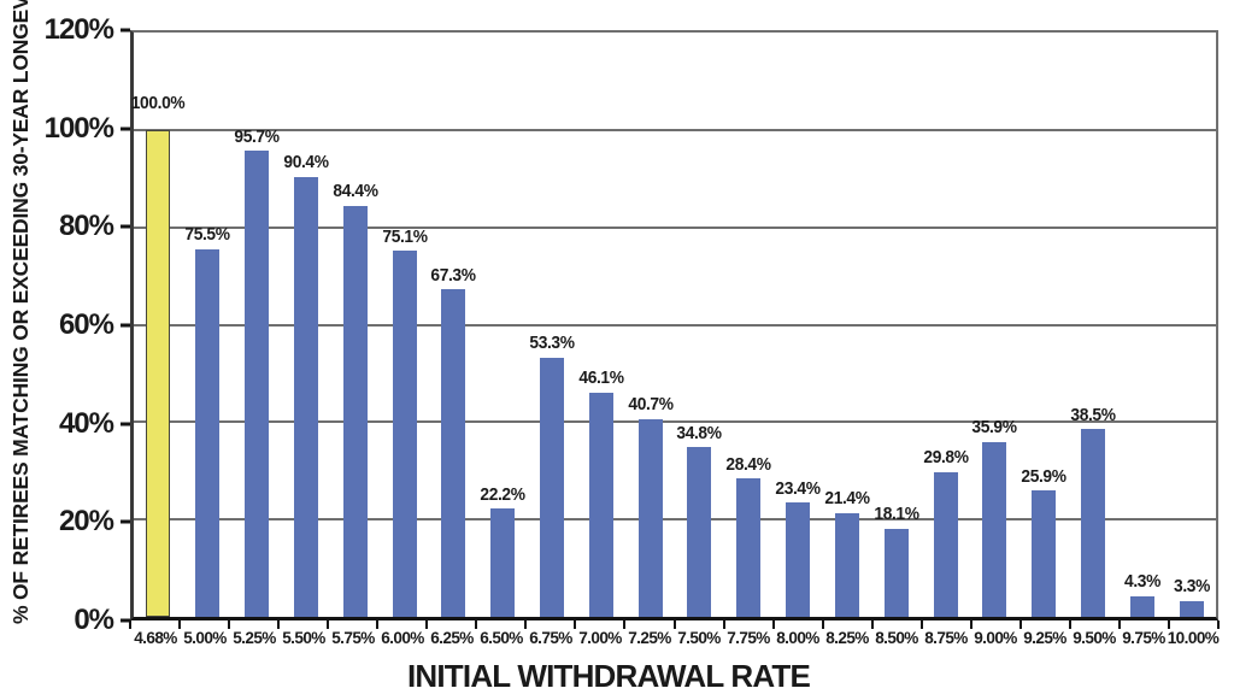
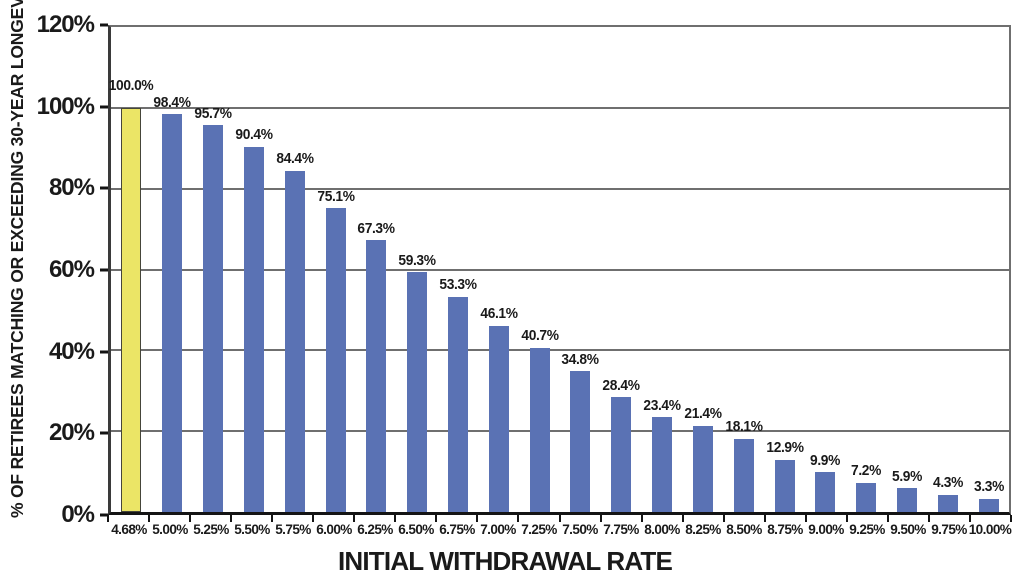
5.00%: 75.5% -> 98.4%
6.50%: 22.2% -> 59.3%
8.75%: 29.8% -> 12.9%
9.00%: 35.9% -> 9.9%
9.25%: 25.9% -> 7.2%
9.50%: 38.5% -> 5.9%
